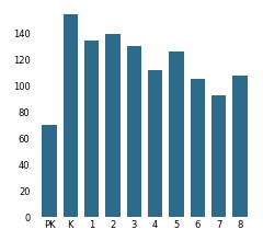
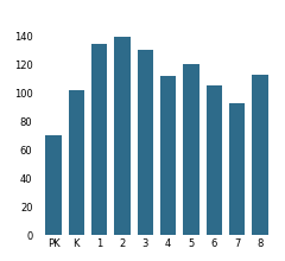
K: 155 -> 102
5: 126 -> 120
8: 108 -> 113
